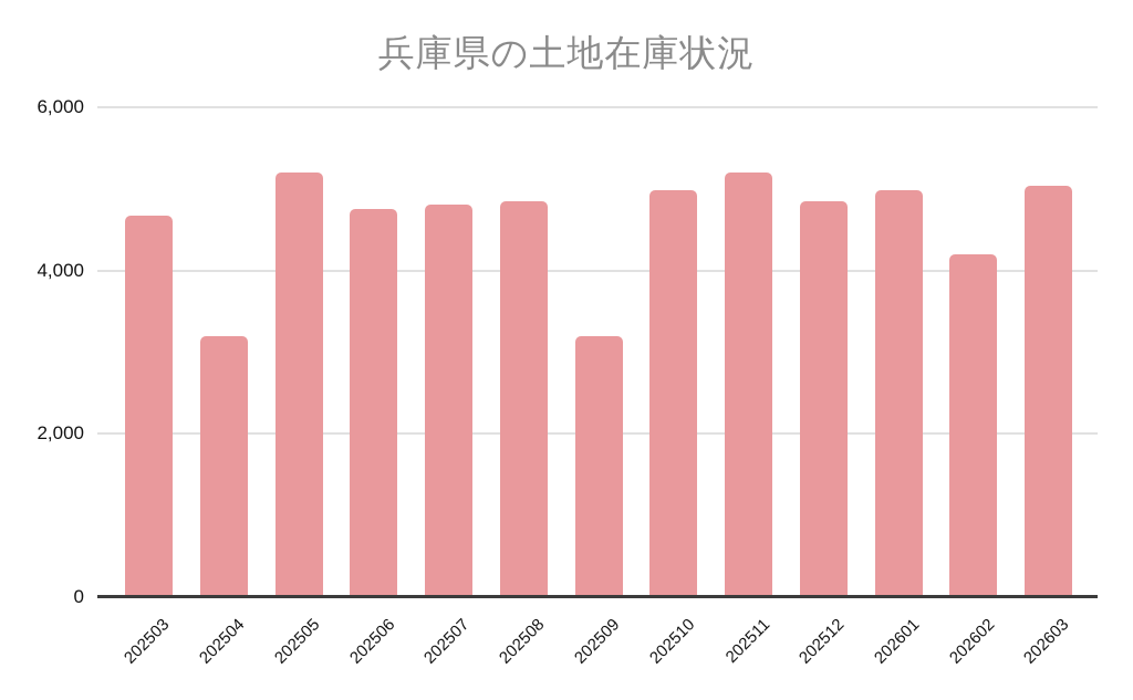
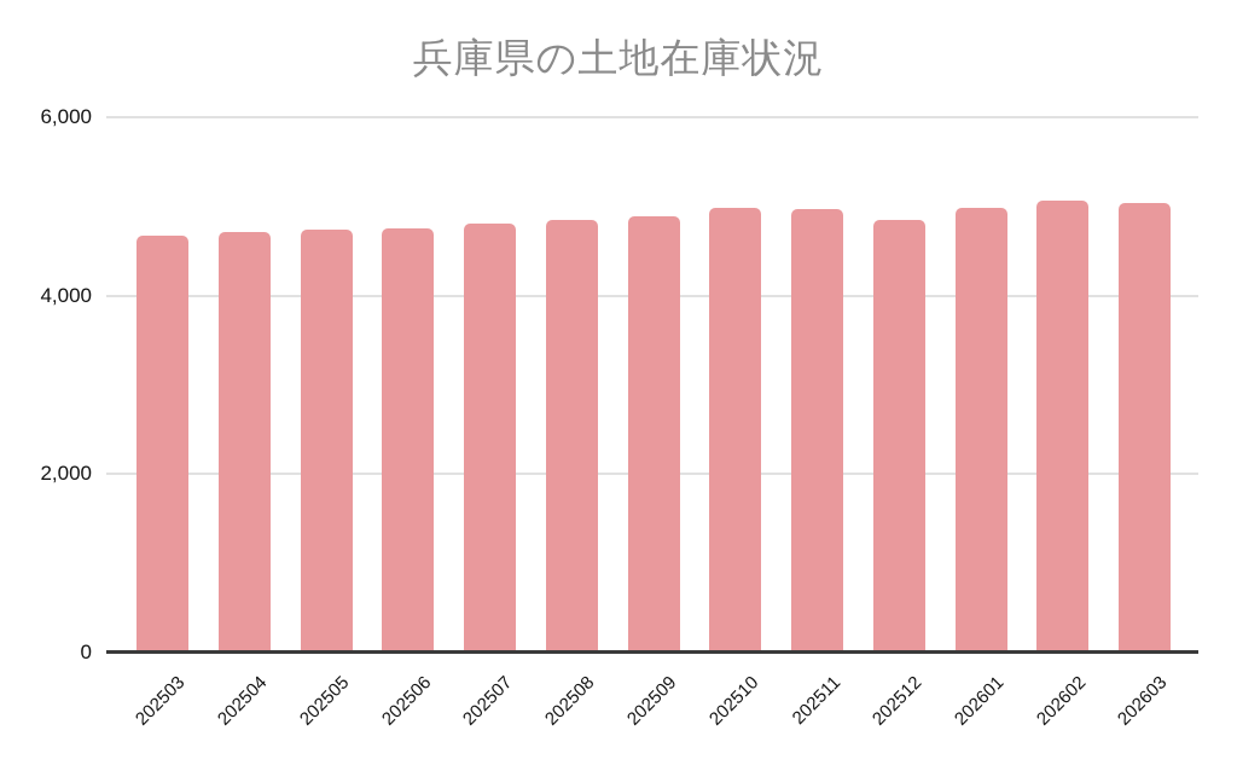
202504: 3200 -> 4700
202505: 5200 -> 4700
202509: 3200 -> 4900
202511: 5200 -> 5000
202602: 4200 -> 5100
